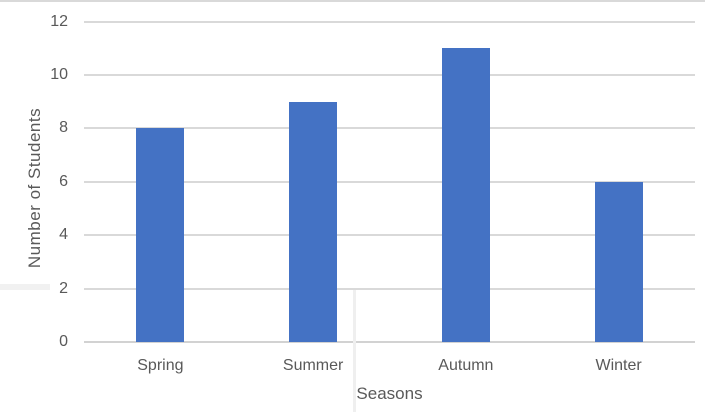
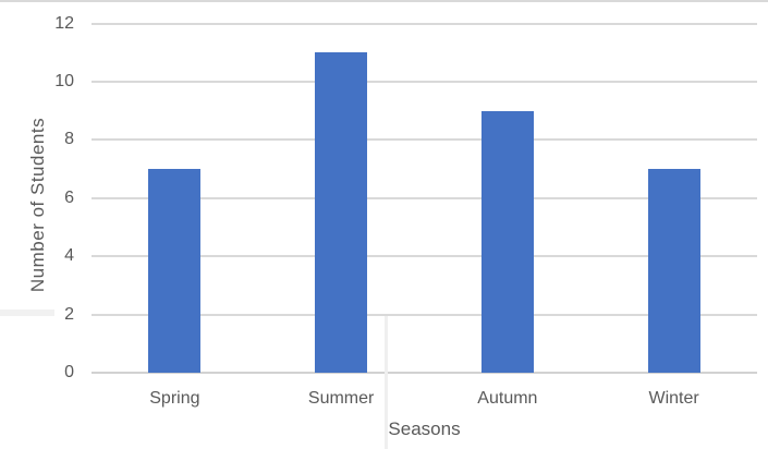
Spring: 8 -> 7
Summer: 9 -> 11
Autumn: 11 -> 9
Winter: 6 -> 7
